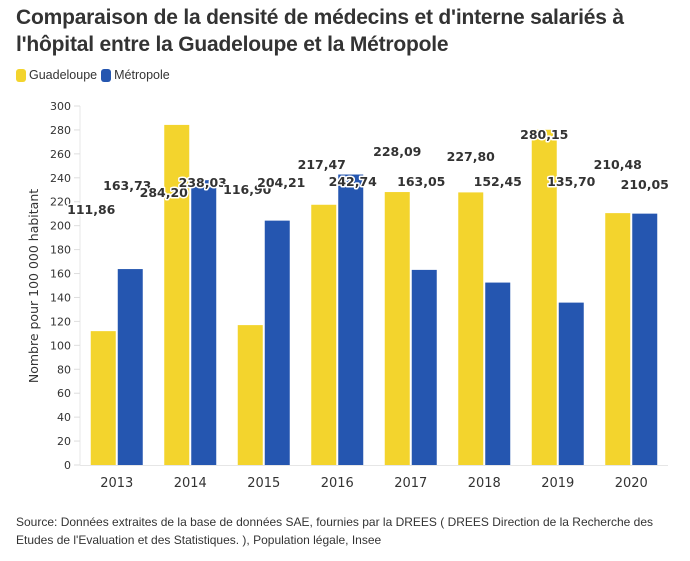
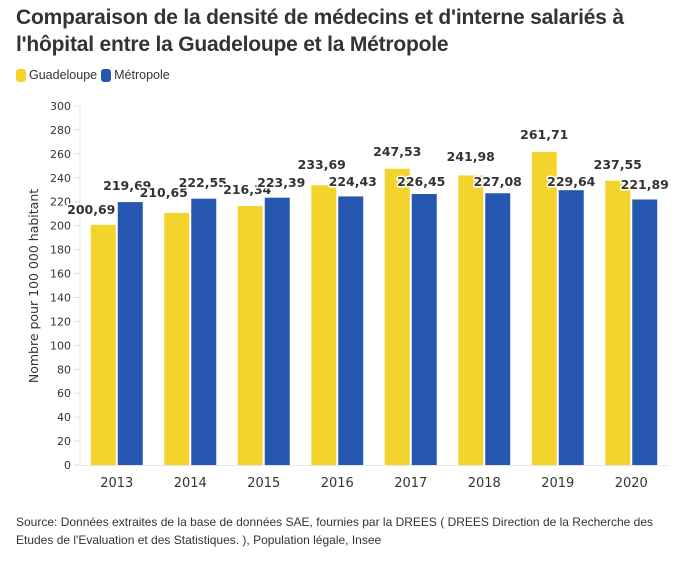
Guadeloupe/2013: 111,86 -> 200,69
Métropole/2013: 163,73 -> 219,69
Guadeloupe/2014: 284,20 -> 210,65
Métropole/2014: 238,03 -> 222,55
Guadeloupe/2015: 116,90 -> 216,34
Métropole/2015: 204,21 -> 223,39
Guadeloupe/2016: 217,47 -> 233,69
Métropole/2016: 242,74 -> 224,43
Guadeloupe/2017: 228,09 -> 247,53
Métropole/2017: 163,05 -> 226,45
Guadeloupe/2018: 227,80 -> 241,98
Métropole/2018: 152,45 -> 227,08
Guadeloupe/2019: 280,15 -> 261,71
Métropole/2019: 135,70 -> 229,64
Guadeloupe/2020: 210,48 -> 237,55
Métropole/2020: 210,05 -> 221,89
